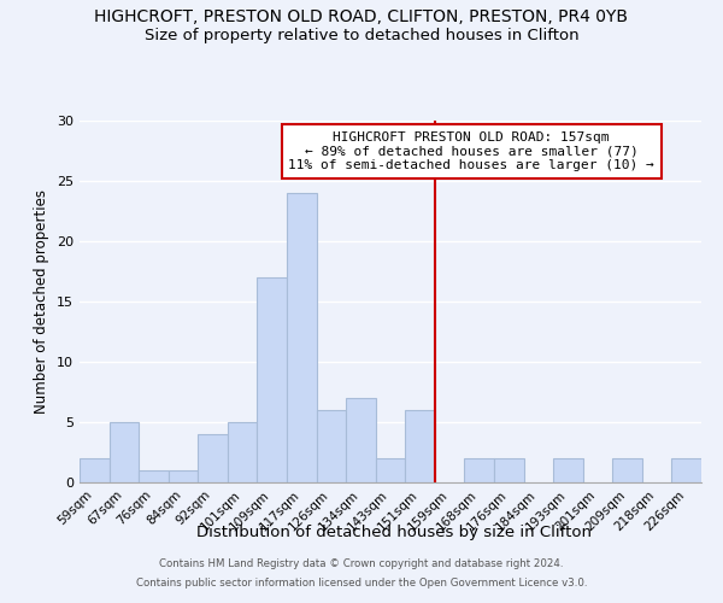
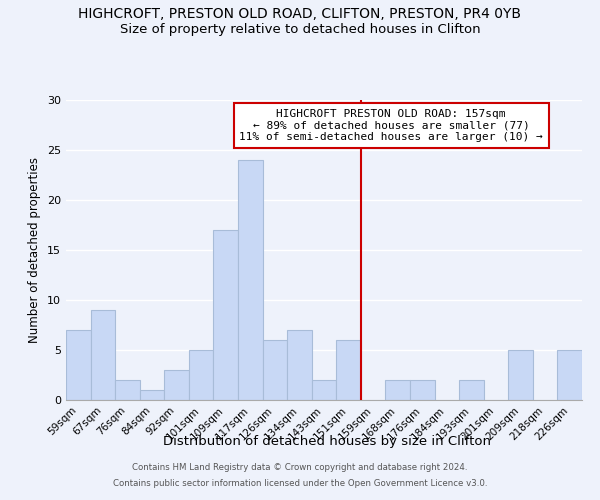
59sqm: 2 -> 7
67sqm: 5 -> 9
76sqm: 1 -> 2
92sqm: 4 -> 3
209sqm: 2 -> 5
226sqm: 2 -> 5
